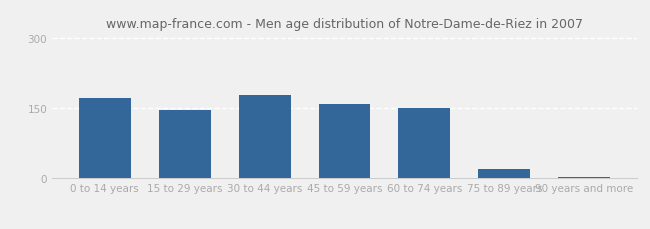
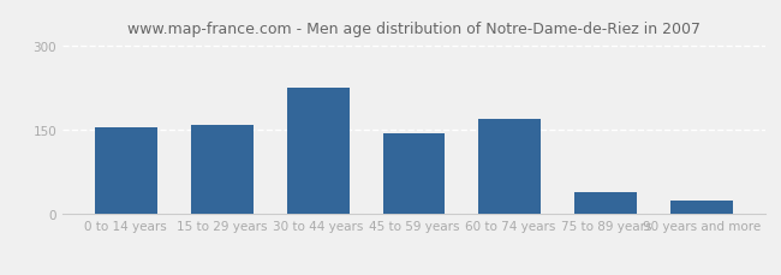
0 to 14 years: 172 -> 155
15 to 29 years: 146 -> 160
30 to 44 years: 179 -> 225
45 to 59 years: 159 -> 145
60 to 74 years: 151 -> 170
75 to 89 years: 20 -> 40
90 years and more: 2 -> 25
